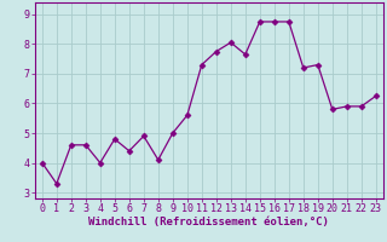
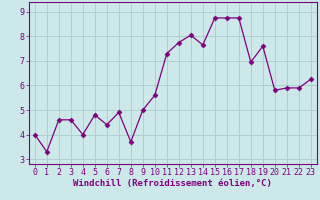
8: 4.10 -> 3.70
18: 7.20 -> 6.95
19: 7.30 -> 7.60
